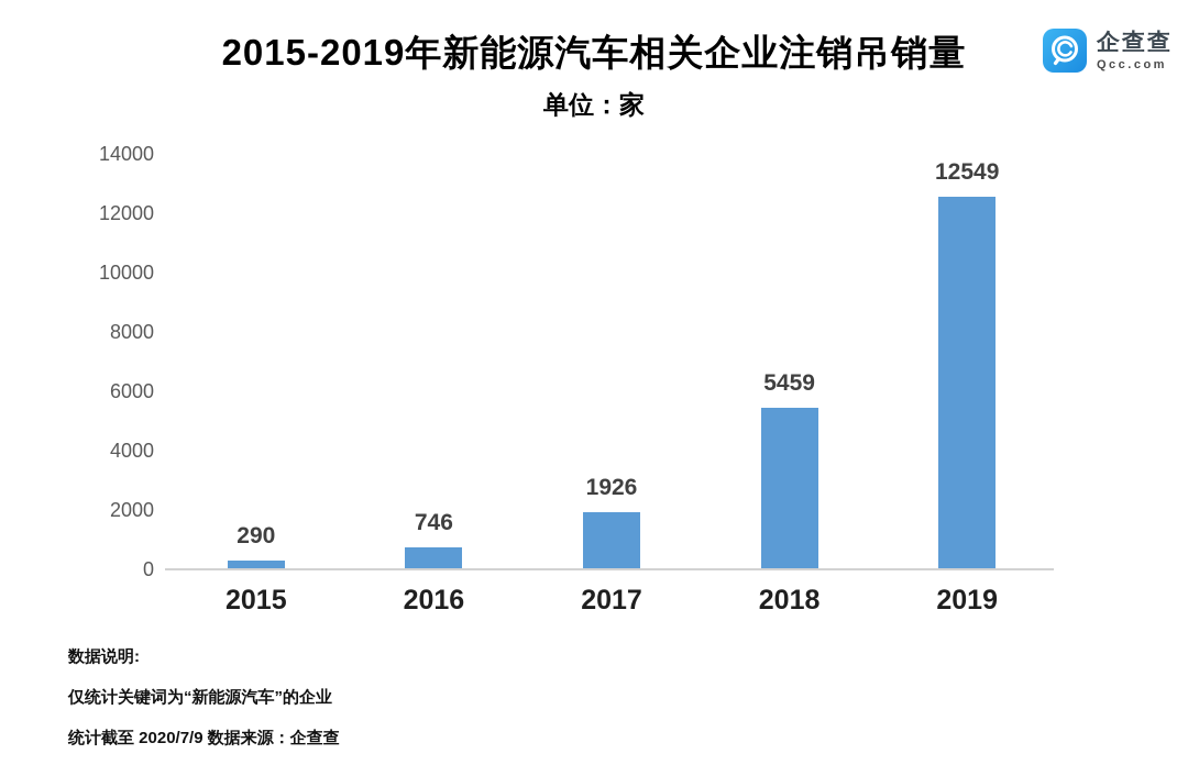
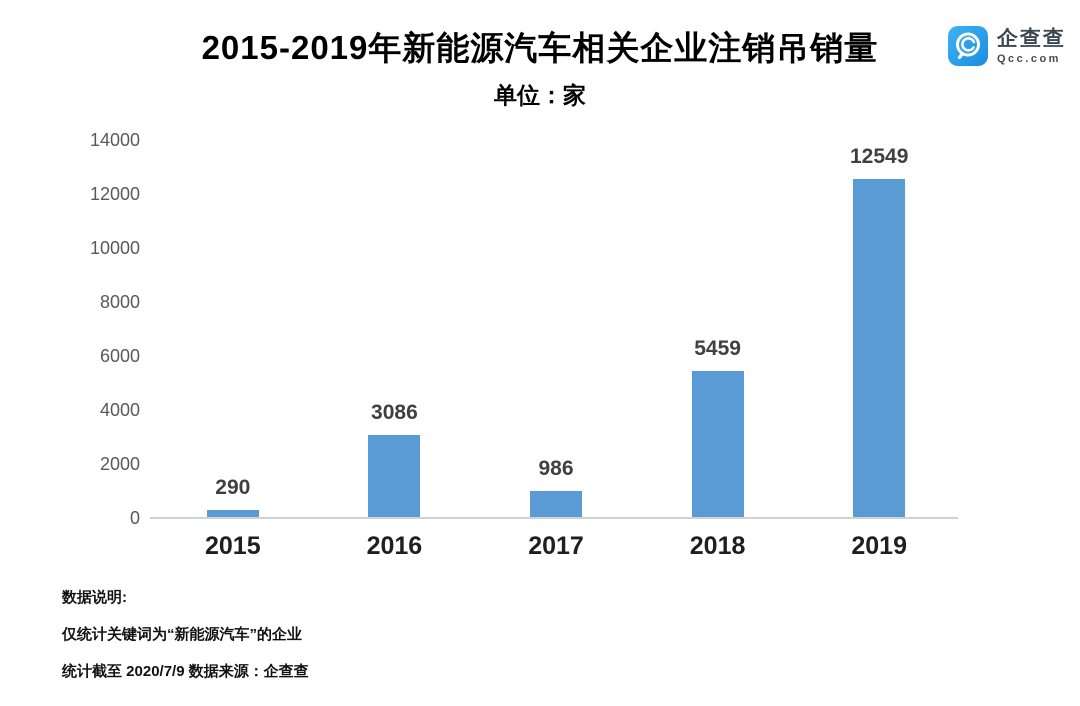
2016: 746 -> 3086
2017: 1926 -> 986
